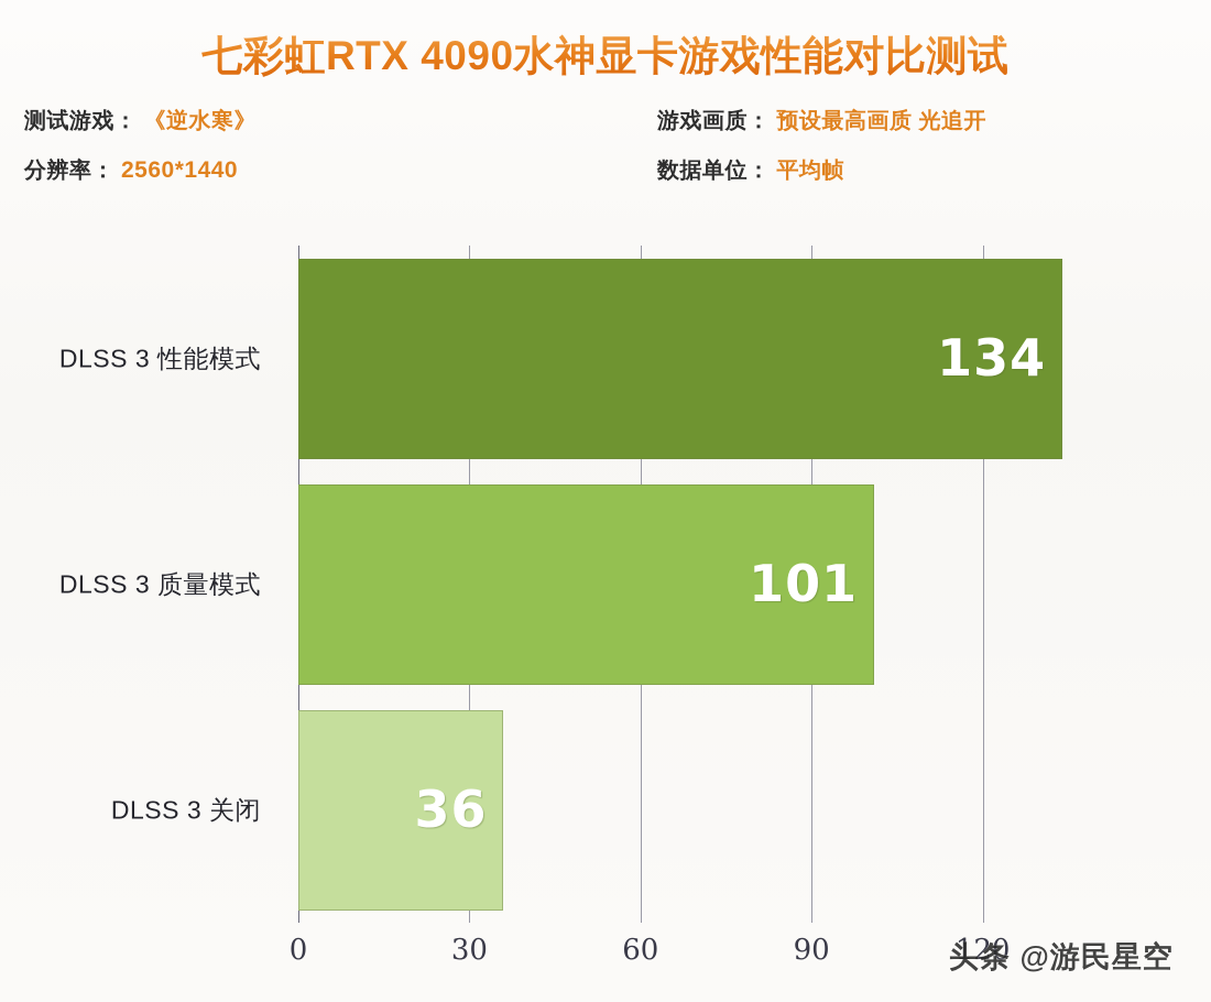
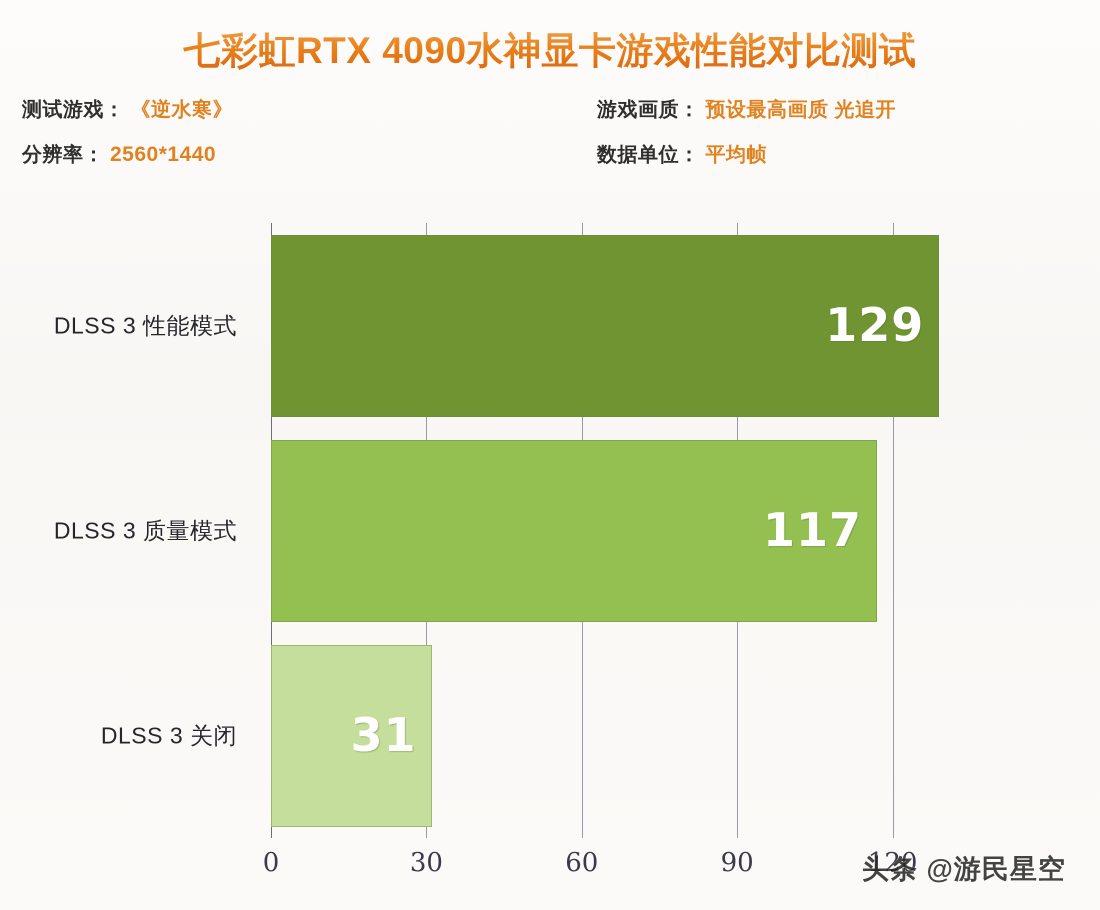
DLSS 3 性能模式: 134 -> 129
DLSS 3 质量模式: 101 -> 117
DLSS 3 关闭: 36 -> 31
